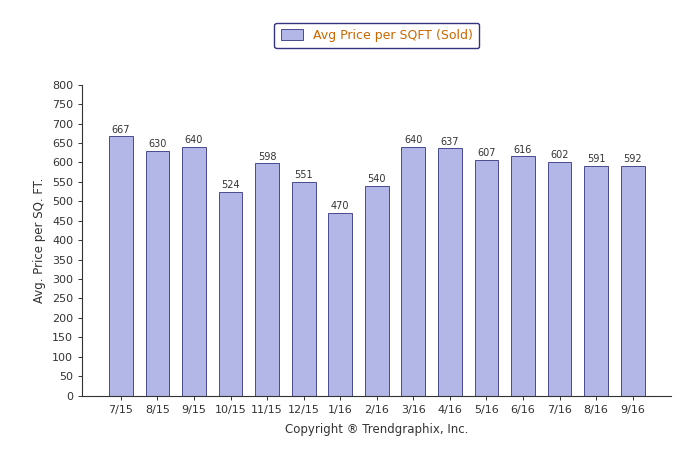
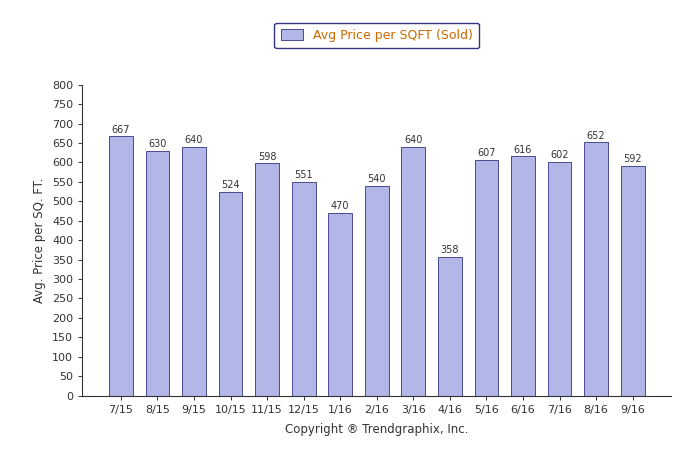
4/16: 637 -> 358
8/16: 591 -> 652
